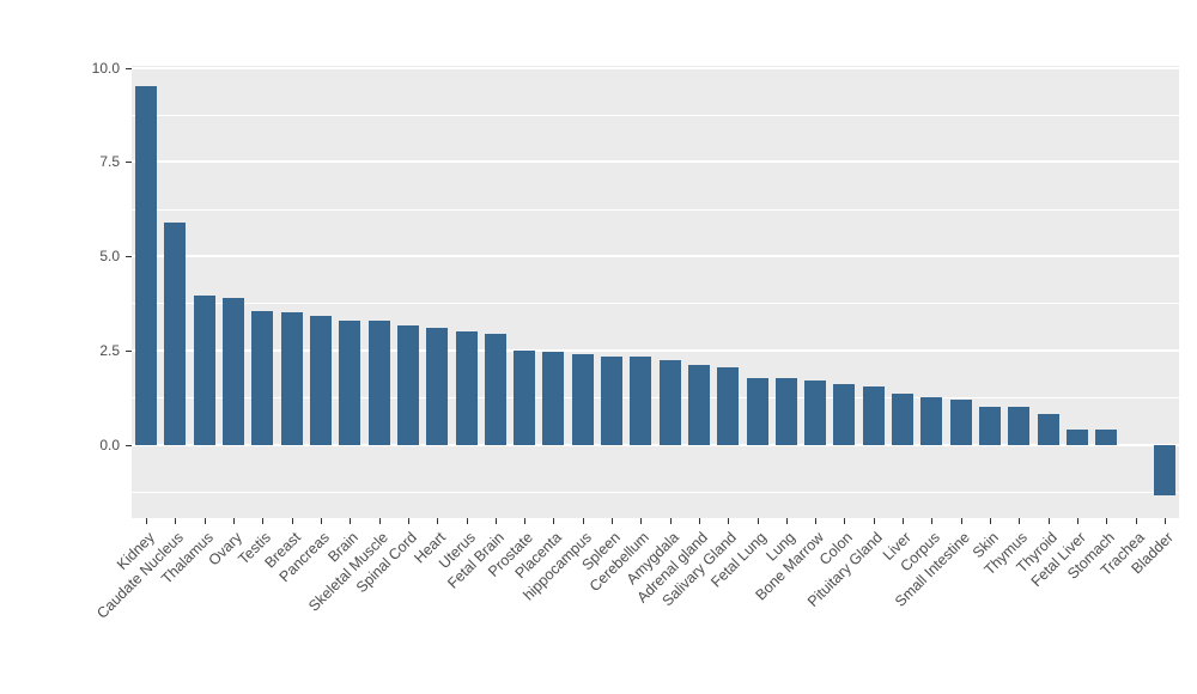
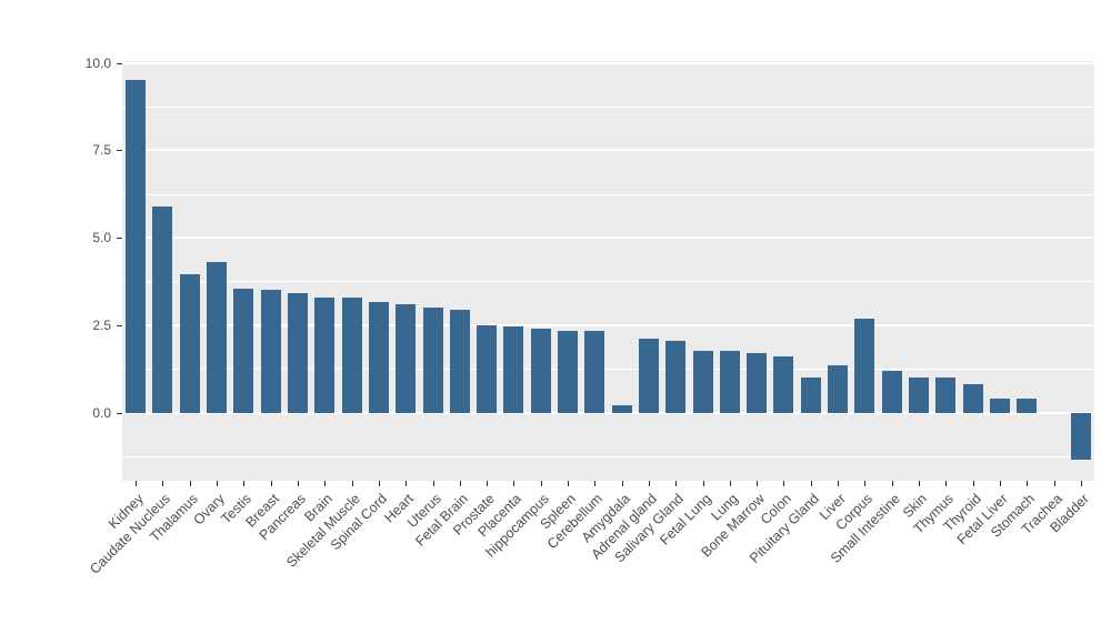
Ovary: 3.9 -> 4.3
Amygdala: 2.2 -> 0.2
Pituitary Gland: 1.6 -> 1.0
Corpus: 1.2 -> 2.7
